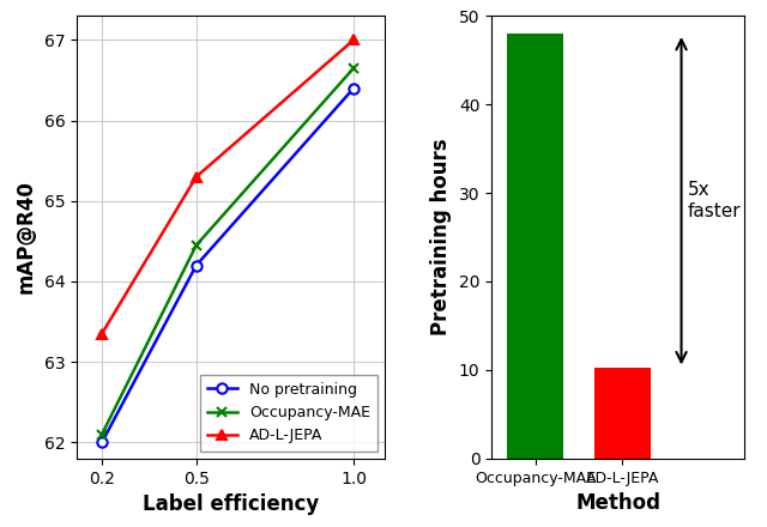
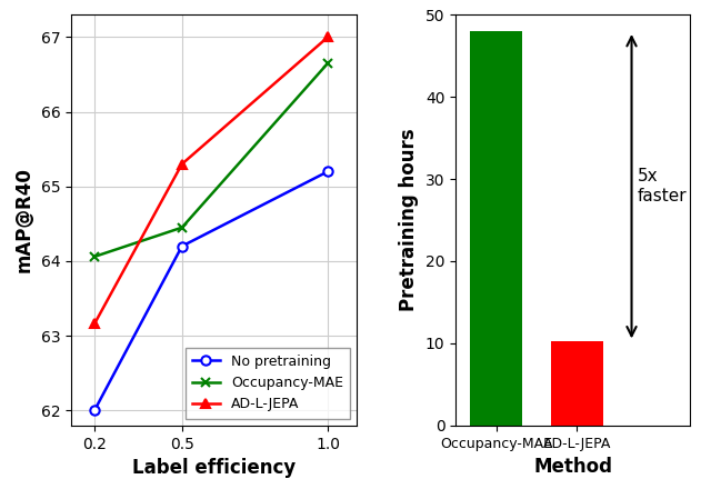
Occupancy-MAE/0.2: 62.10 -> 64.06
AD-L-JEPA/0.2: 63.35 -> 63.16
No pretraining/1.0: 66.4 -> 65.2
